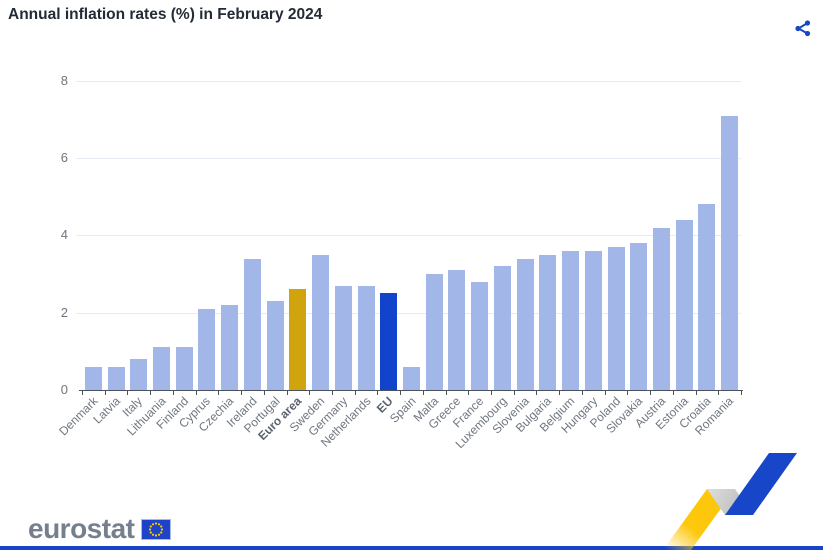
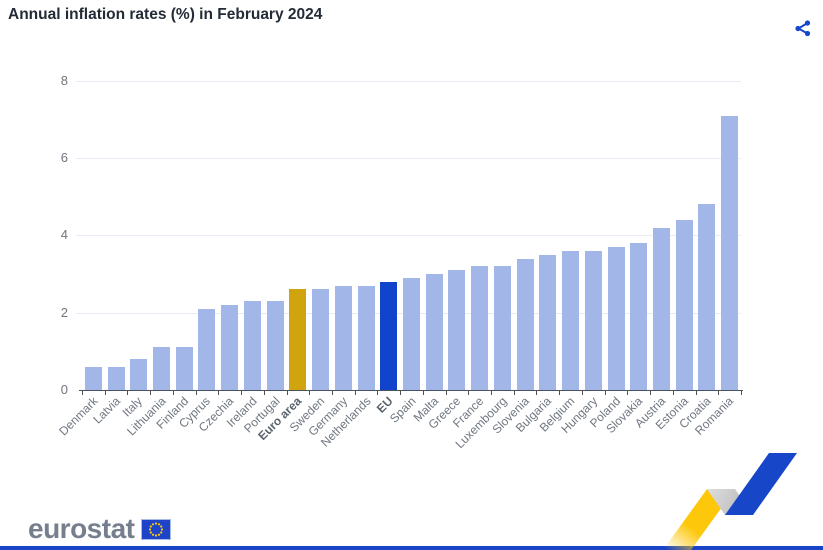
Ireland: 3.4 -> 2.3
Sweden: 3.5 -> 2.6
EU: 2.5 -> 2.8
Spain: 0.6 -> 2.9
France: 2.8 -> 3.2
